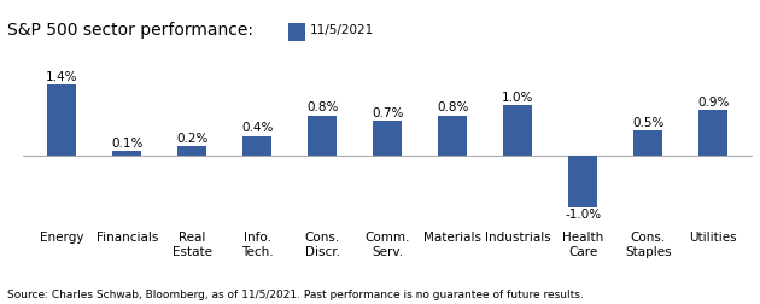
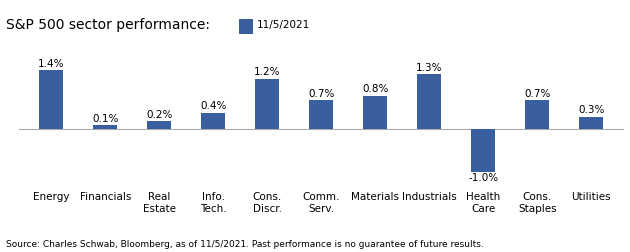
Cons. Discr.: 0.8% -> 1.2%
Industrials: 1.0% -> 1.3%
Cons. Staples: 0.5% -> 0.7%
Utilities: 0.9% -> 0.3%
